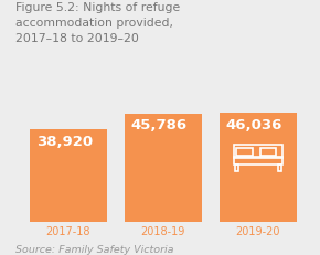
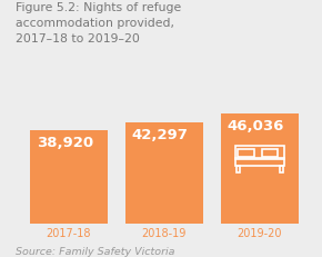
2018-19: 45,786 -> 42,297
